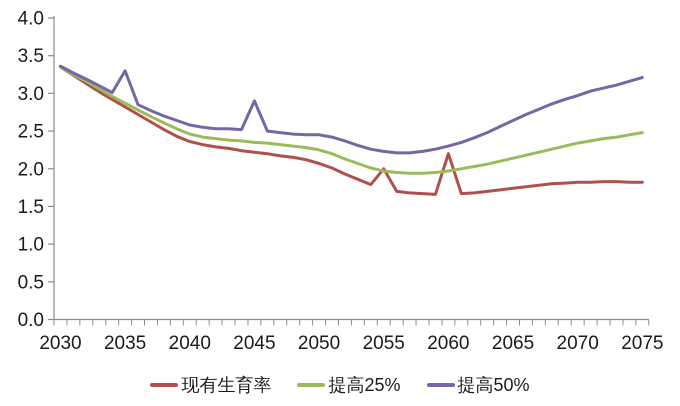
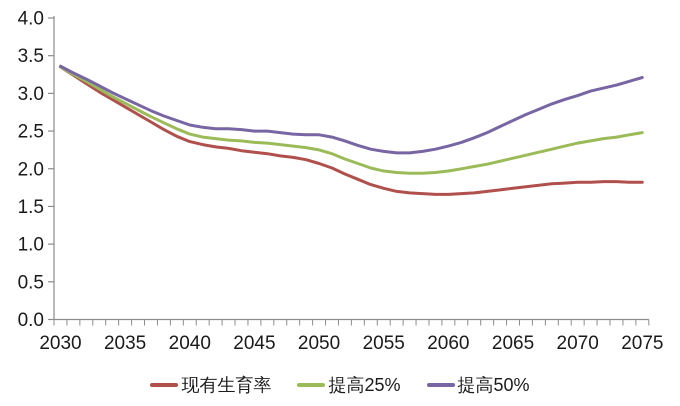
提高50%/2035: 3.3 -> 2.9
提高50%/2045: 2.9 -> 2.5
现有生育率/2055: 2.0 -> 1.7
现有生育率/2060: 2.2 -> 1.7
